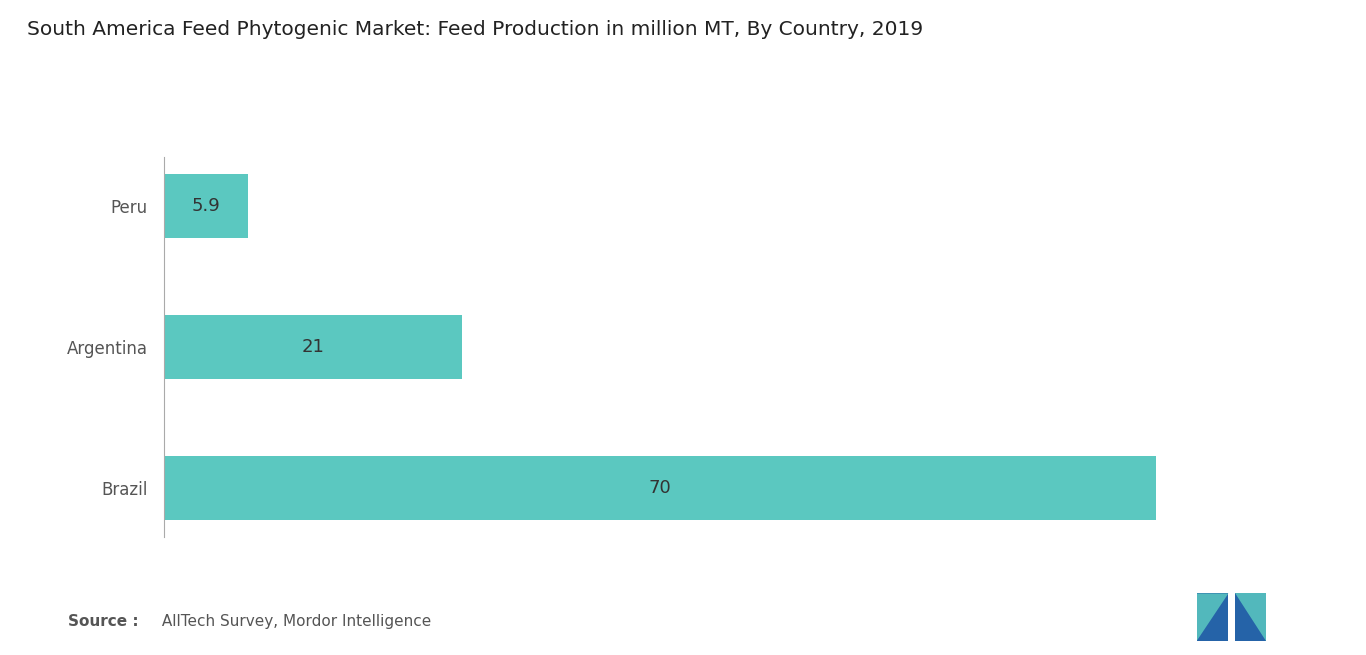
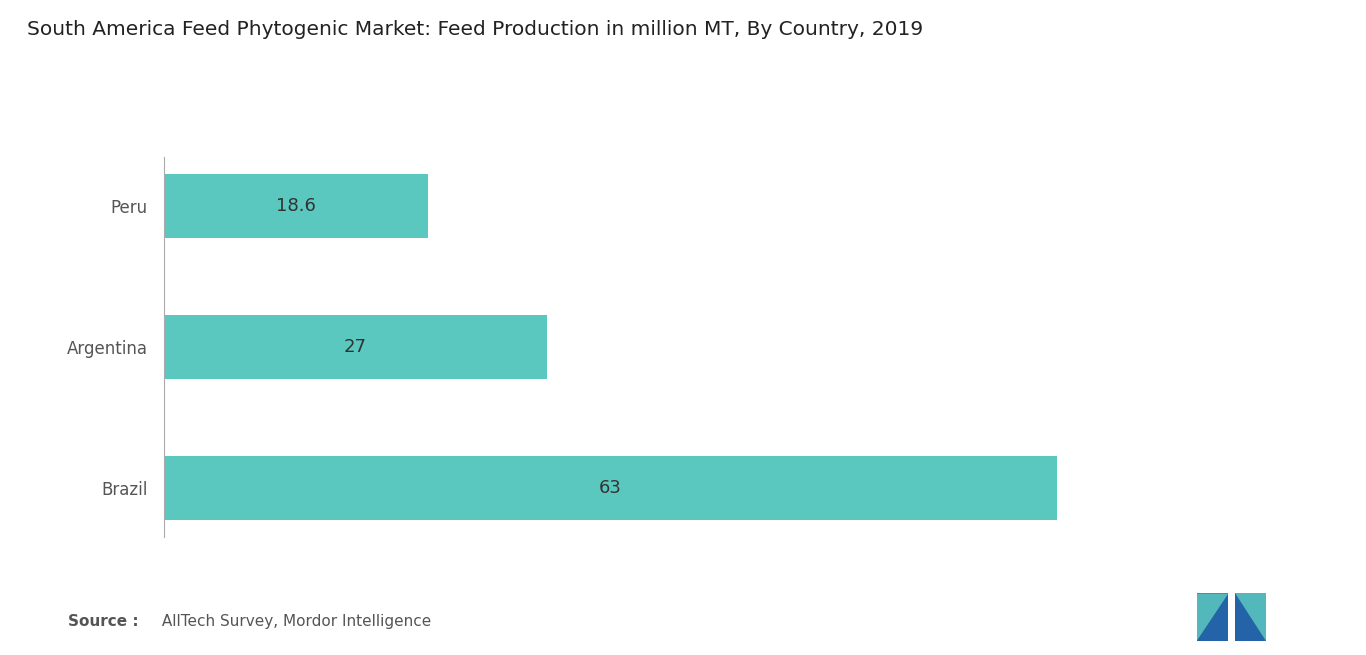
Peru: 5.9 -> 18.6
Argentina: 21 -> 27
Brazil: 70 -> 63
